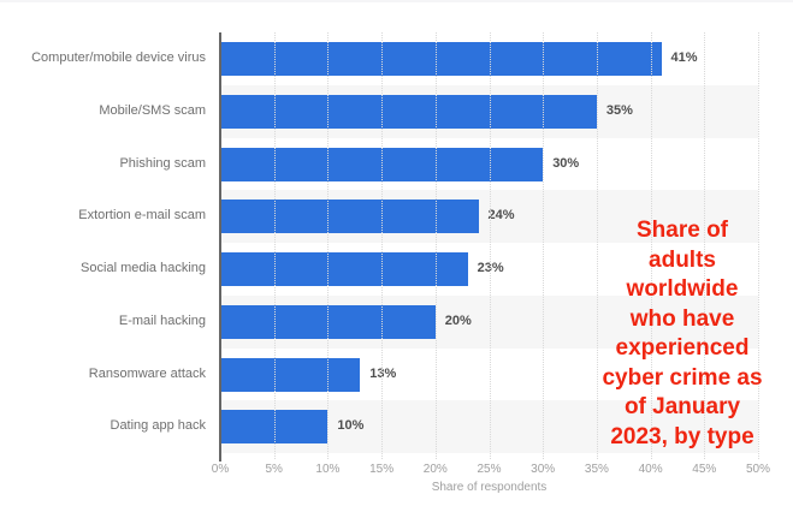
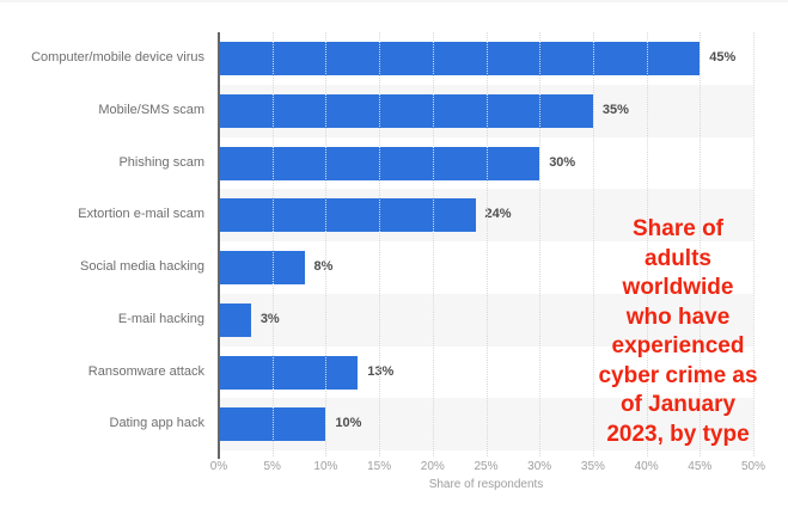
Computer/mobile device virus: 41% -> 45%
Social media hacking: 23% -> 8%
E-mail hacking: 20% -> 3%
